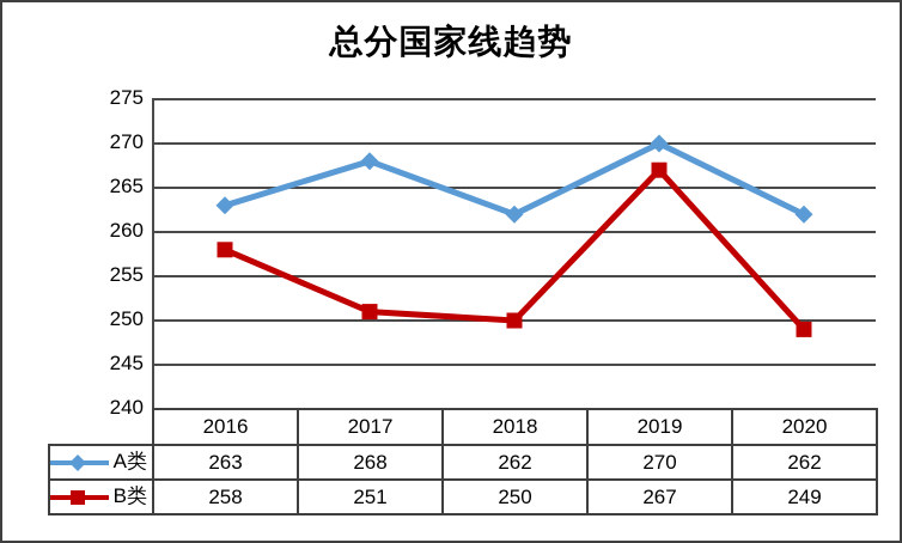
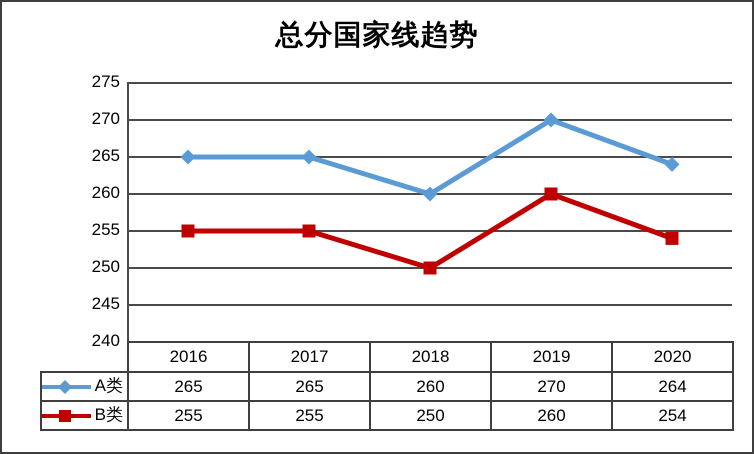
A类/2016: 263 -> 265
B类/2016: 258 -> 255
A类/2017: 268 -> 265
B类/2017: 251 -> 255
A类/2018: 262 -> 260
B类/2019: 267 -> 260
A类/2020: 262 -> 264
B类/2020: 249 -> 254
